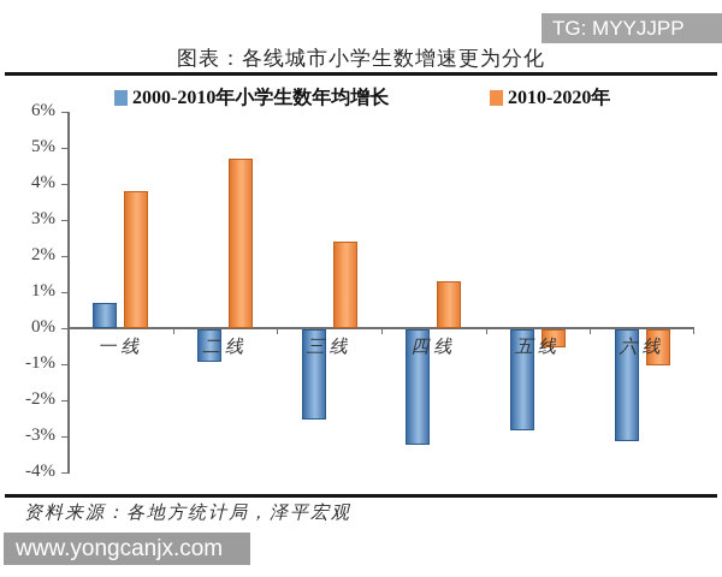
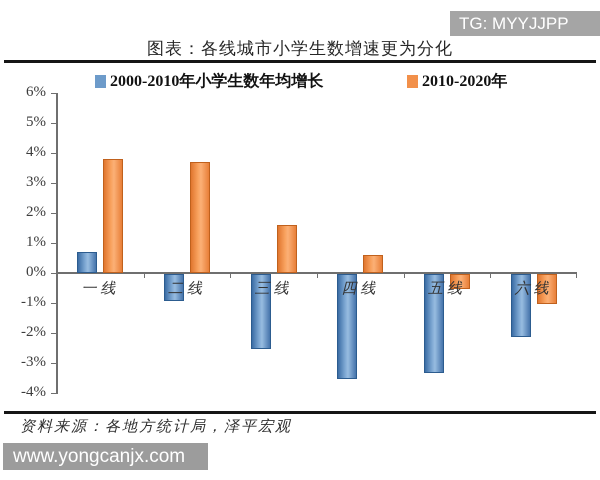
2010-2020年/二线: 4.7% -> 3.7%
2010-2020年/三线: 2.4% -> 1.6%
2000-2010年小学生数年均增长/四线: -3.2% -> -3.5%
2010-2020年/四线: 1.3% -> 0.6%
2000-2010年小学生数年均增长/五线: -2.8% -> -3.3%
2000-2010年小学生数年均增长/六线: -3.1% -> -2.1%
